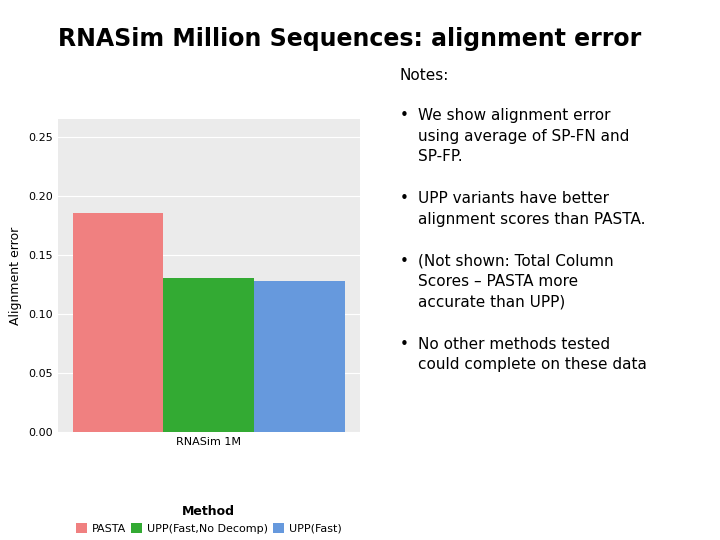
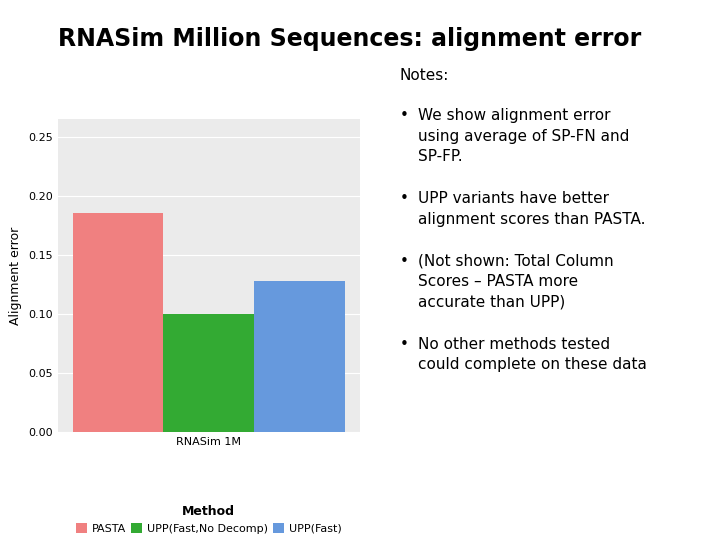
RNASim 1M: 0.130 -> 0.100
